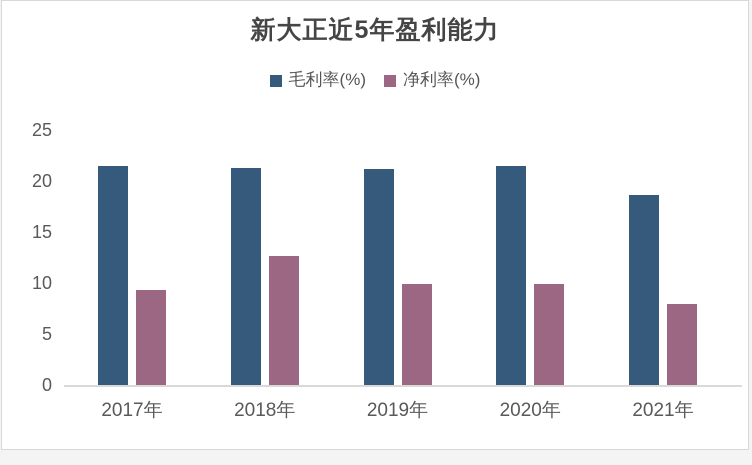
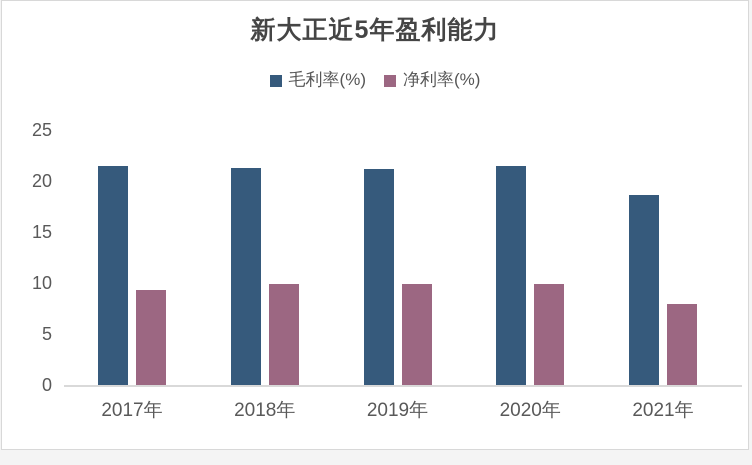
净利率(%)/2018年: 12.6 -> 9.9
